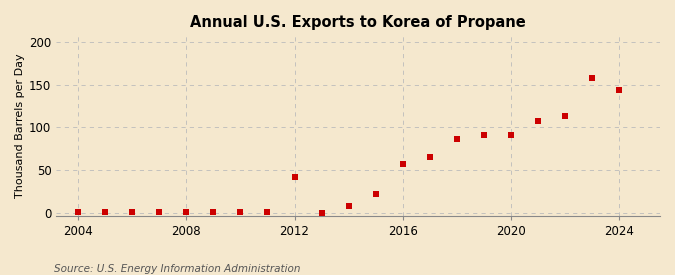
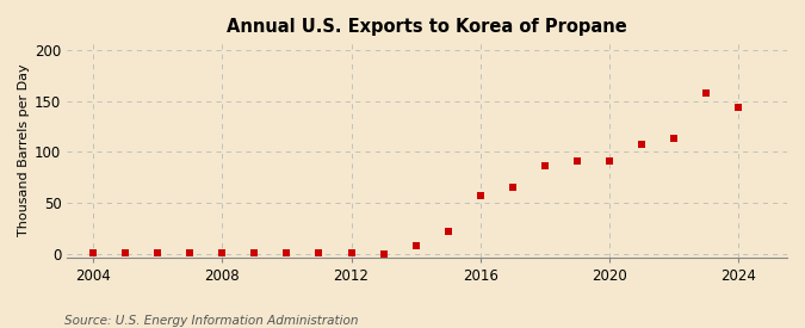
2012: 42 -> 1
